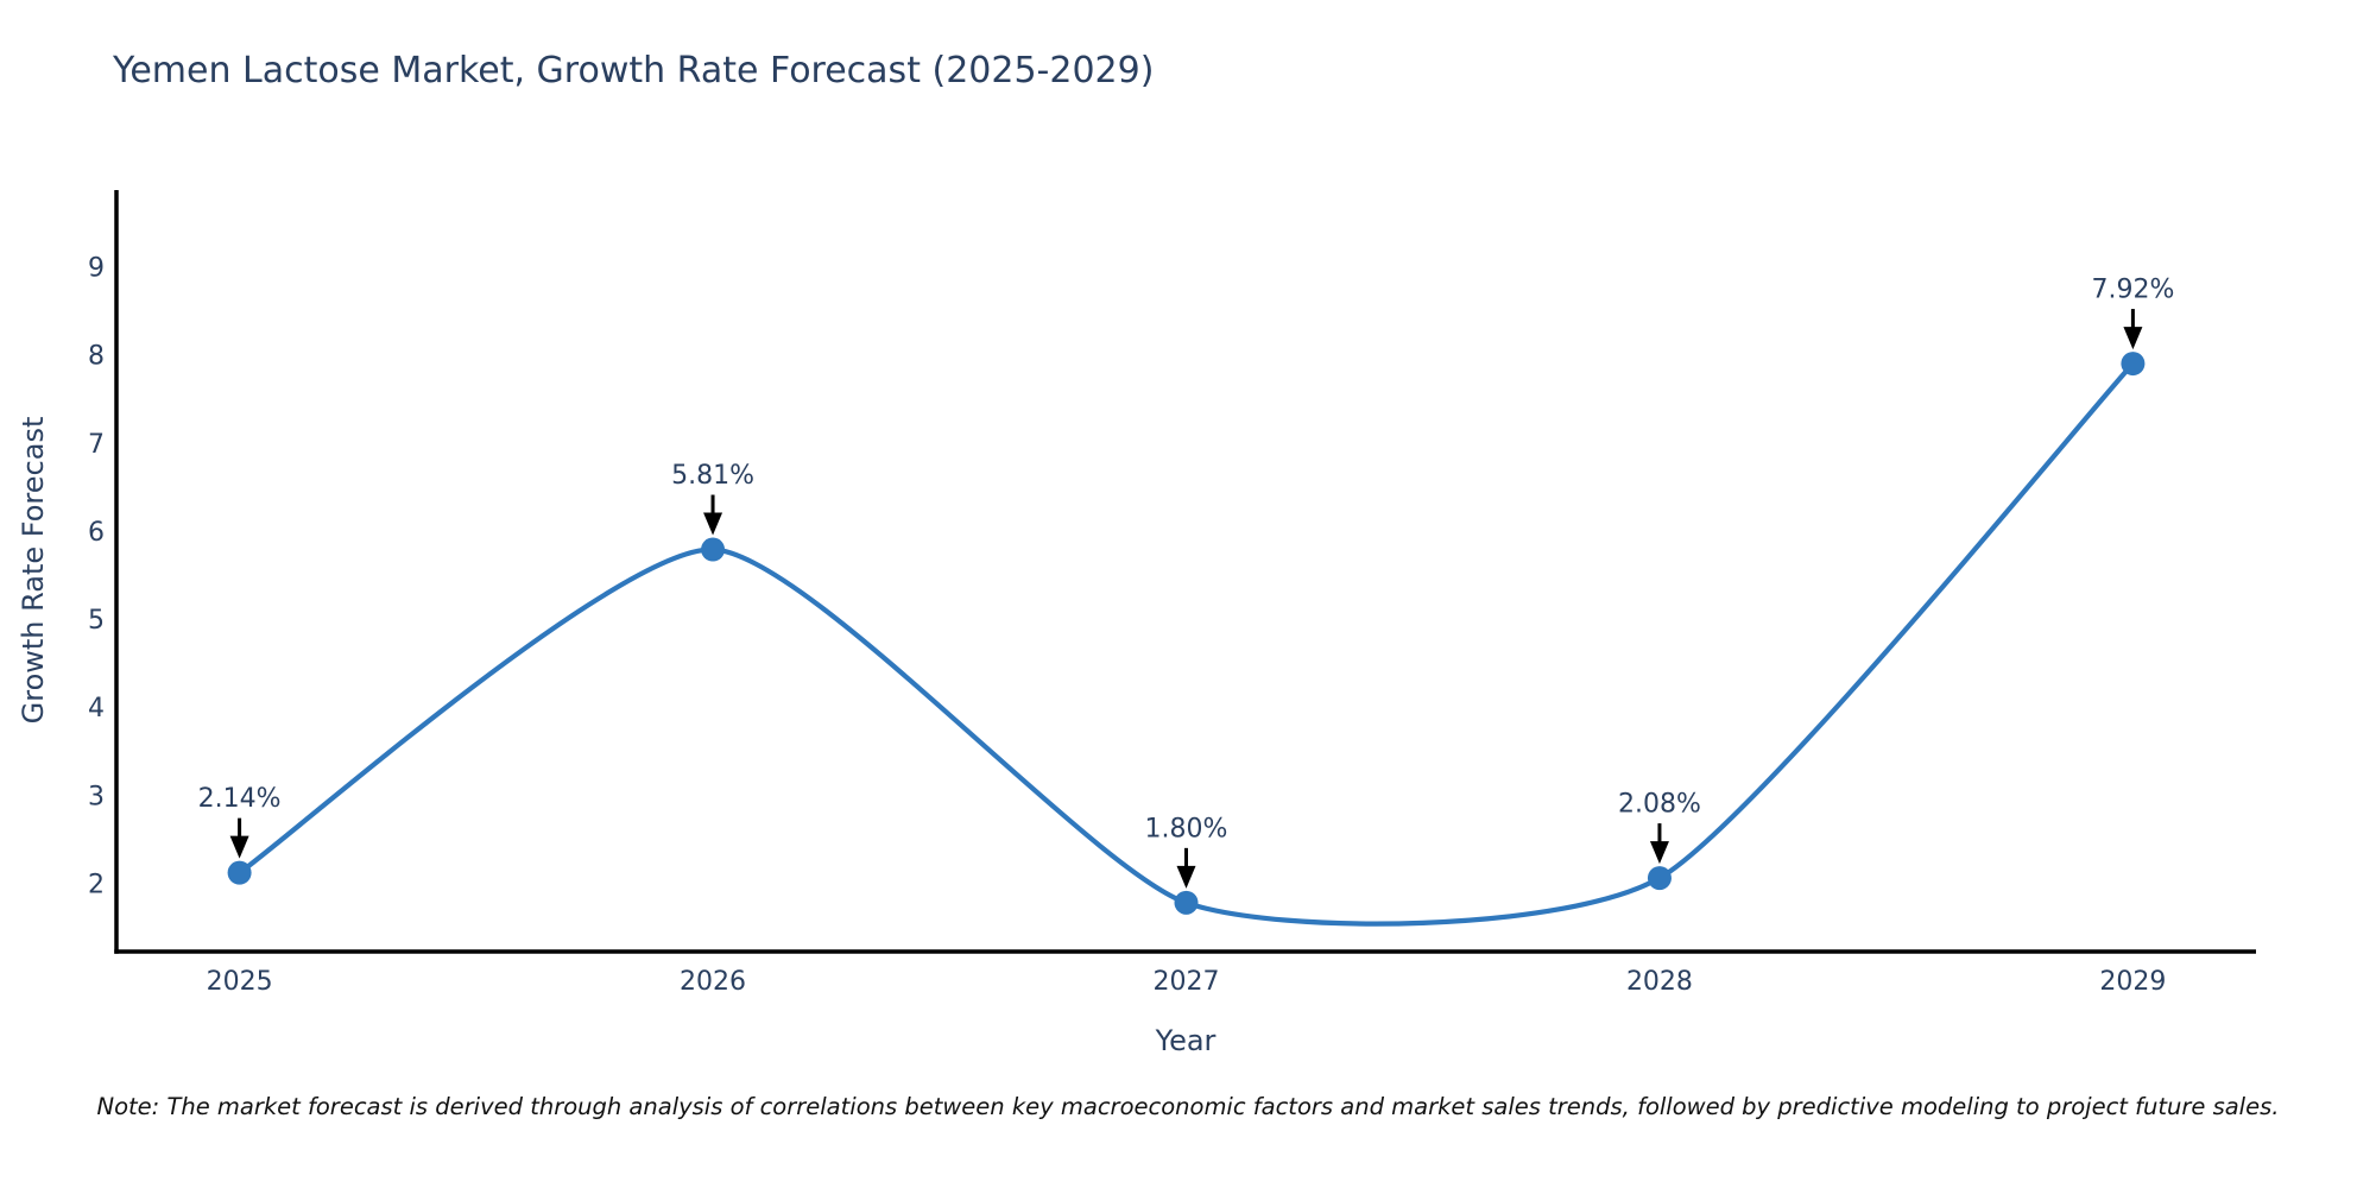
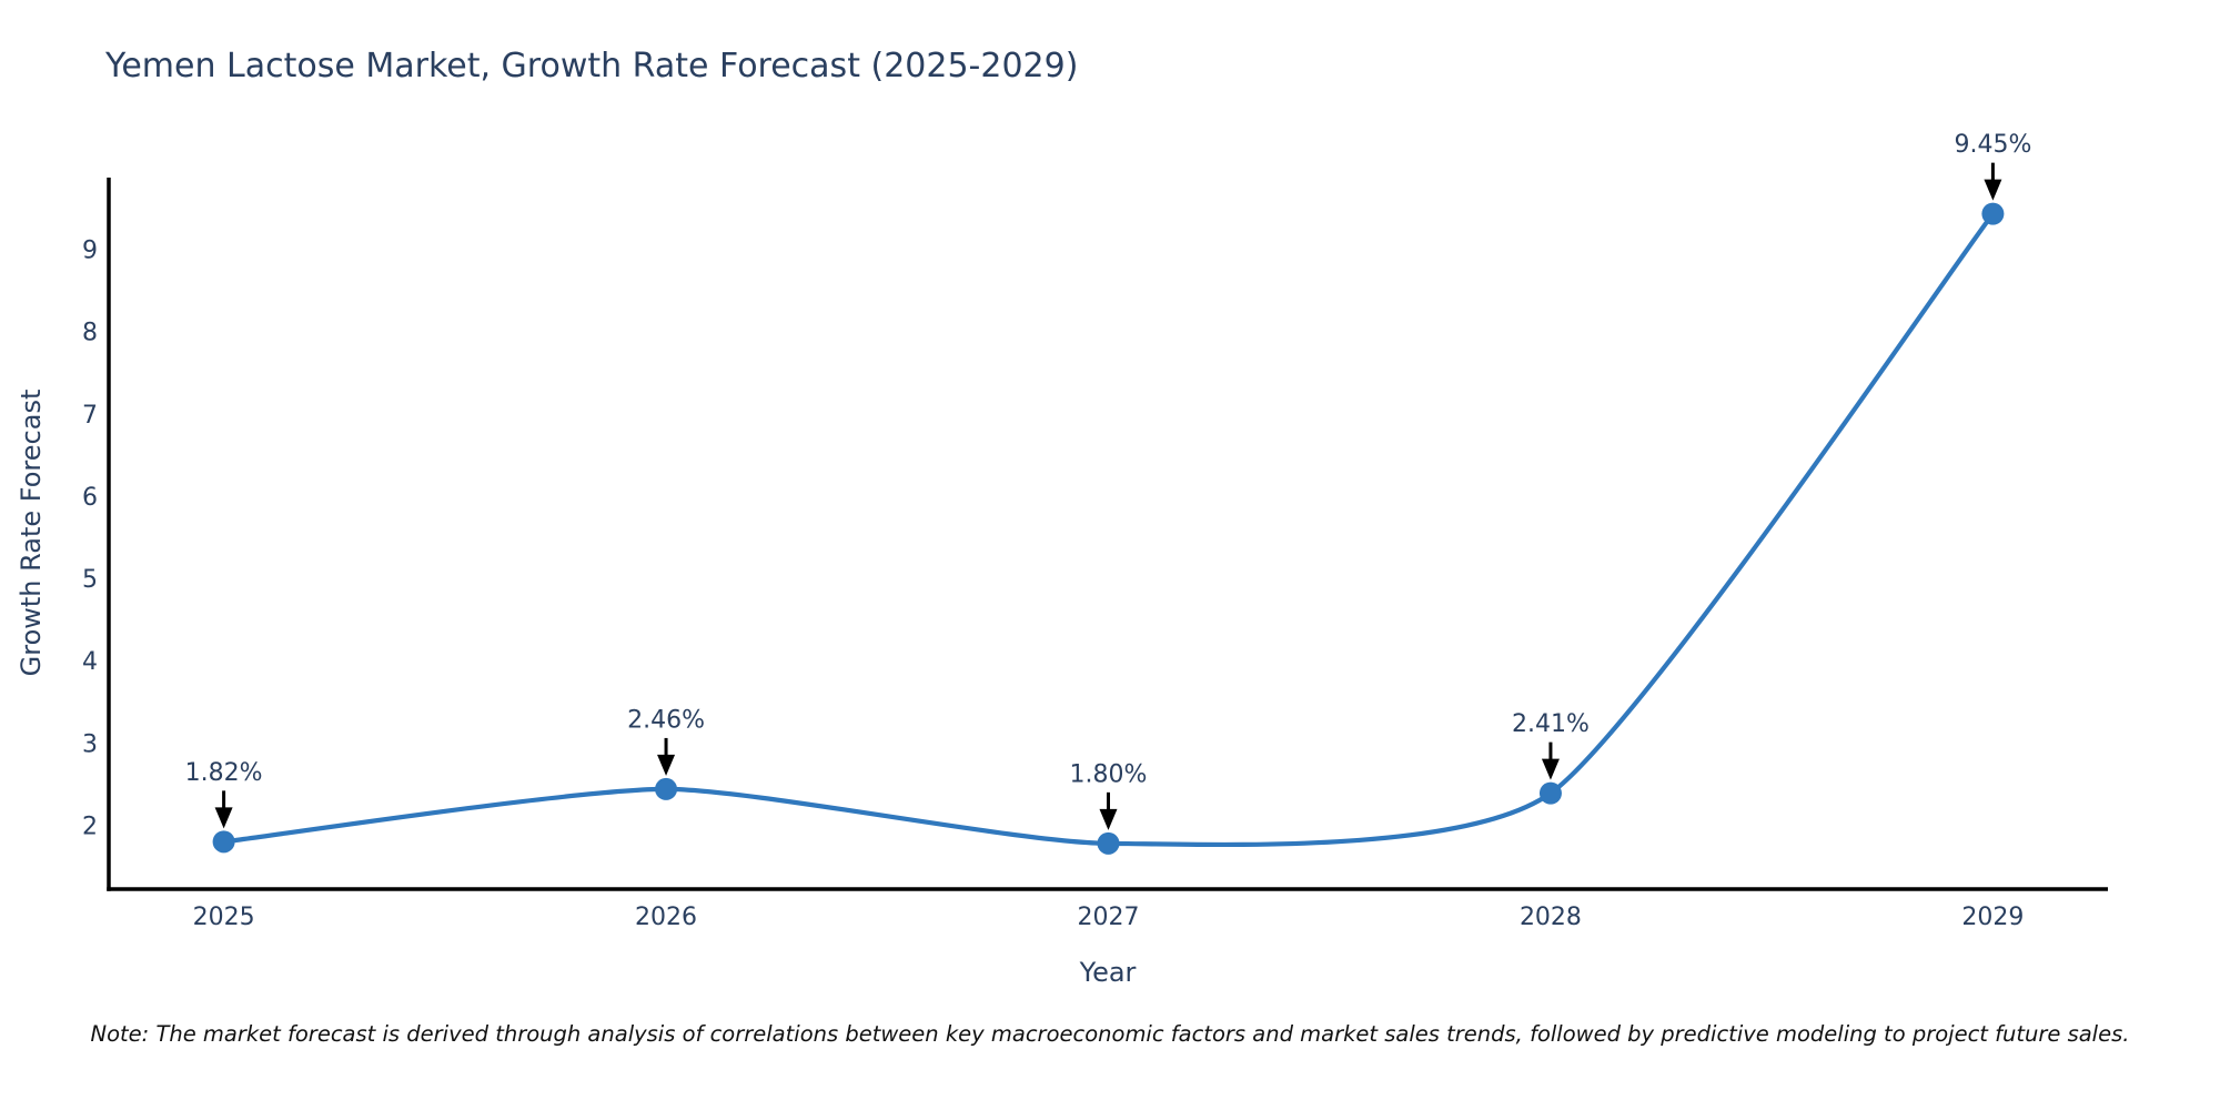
2025: 2.14% -> 1.82%
2026: 5.81% -> 2.46%
2028: 2.08% -> 2.41%
2029: 7.92% -> 9.45%
